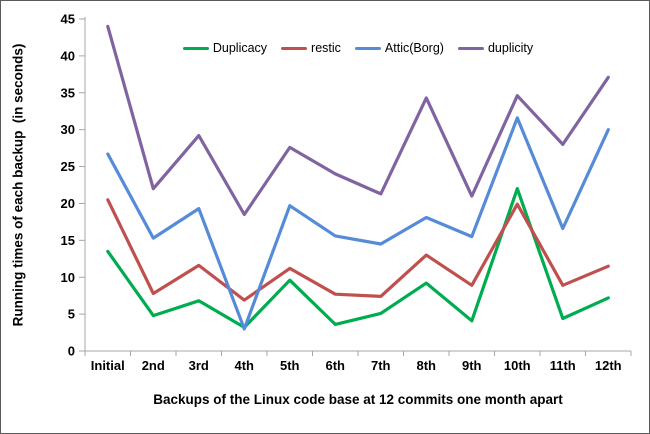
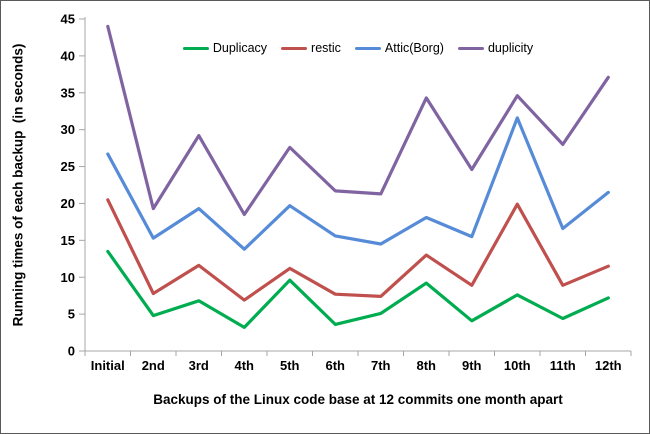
duplicity/2nd: 22 -> 19
Attic(Borg)/4th: 3 -> 14
duplicity/6th: 24 -> 22
duplicity/9th: 21 -> 25
Duplicacy/10th: 22 -> 8
Attic(Borg)/12th: 30 -> 22
